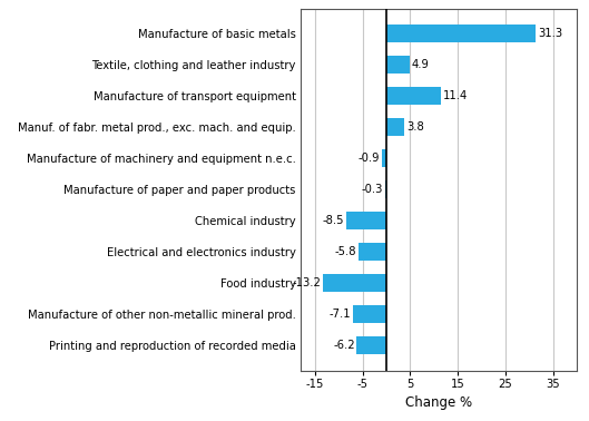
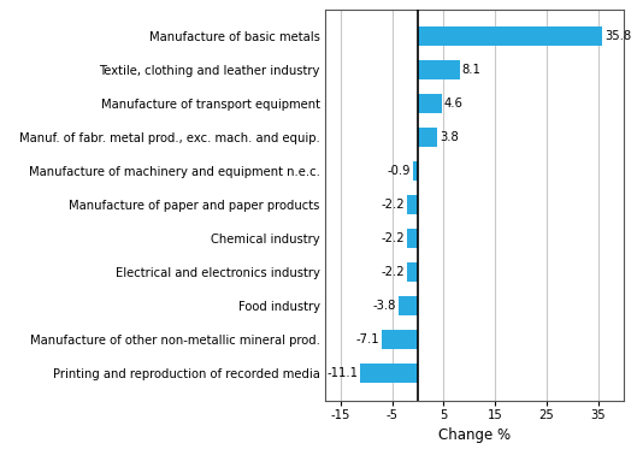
Manufacture of basic metals: 31.3 -> 35.8
Textile, clothing and leather industry: 4.9 -> 8.1
Manufacture of transport equipment: 11.4 -> 4.6
Manufacture of paper and paper products: -0.3 -> -2.2
Chemical industry: -8.5 -> -2.2
Electrical and electronics industry: -5.8 -> -2.2
Food industry: -13.2 -> -3.8
Printing and reproduction of recorded media: -6.2 -> -11.1
